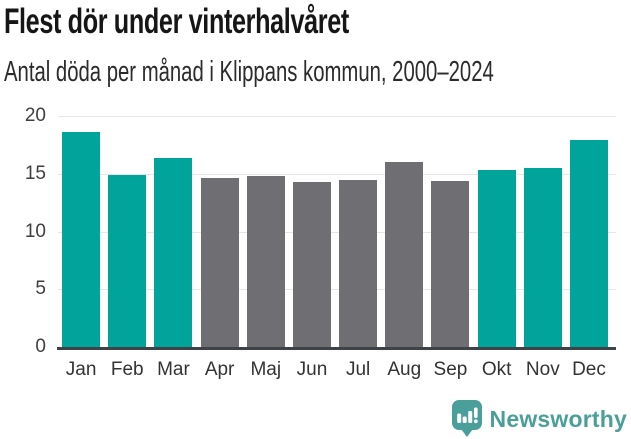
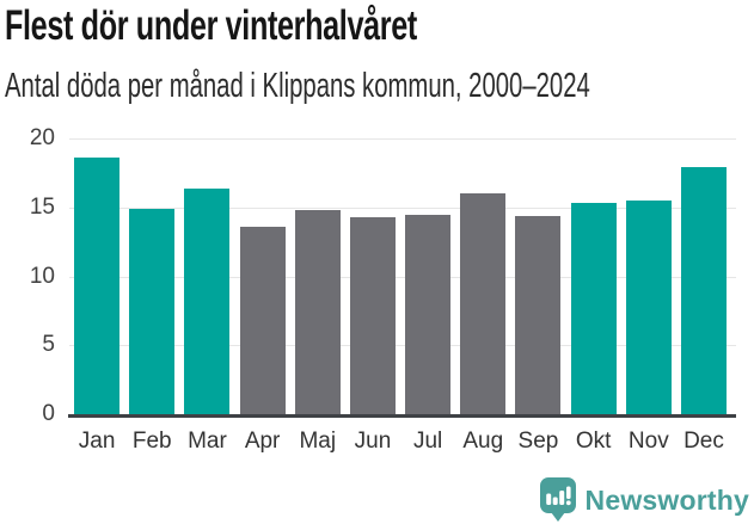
Apr: 14.6 -> 13.6
